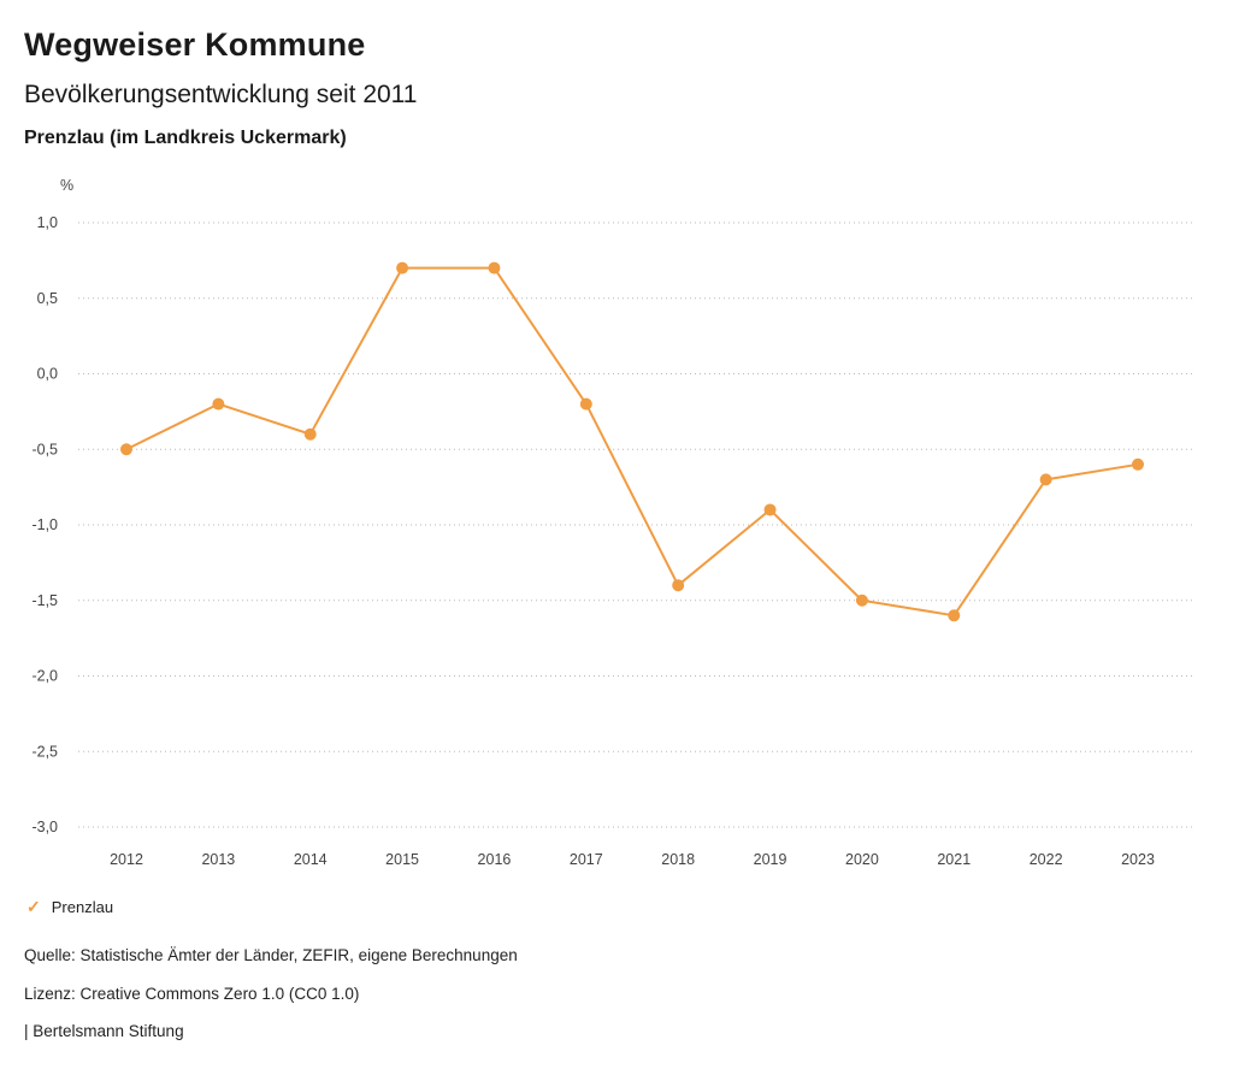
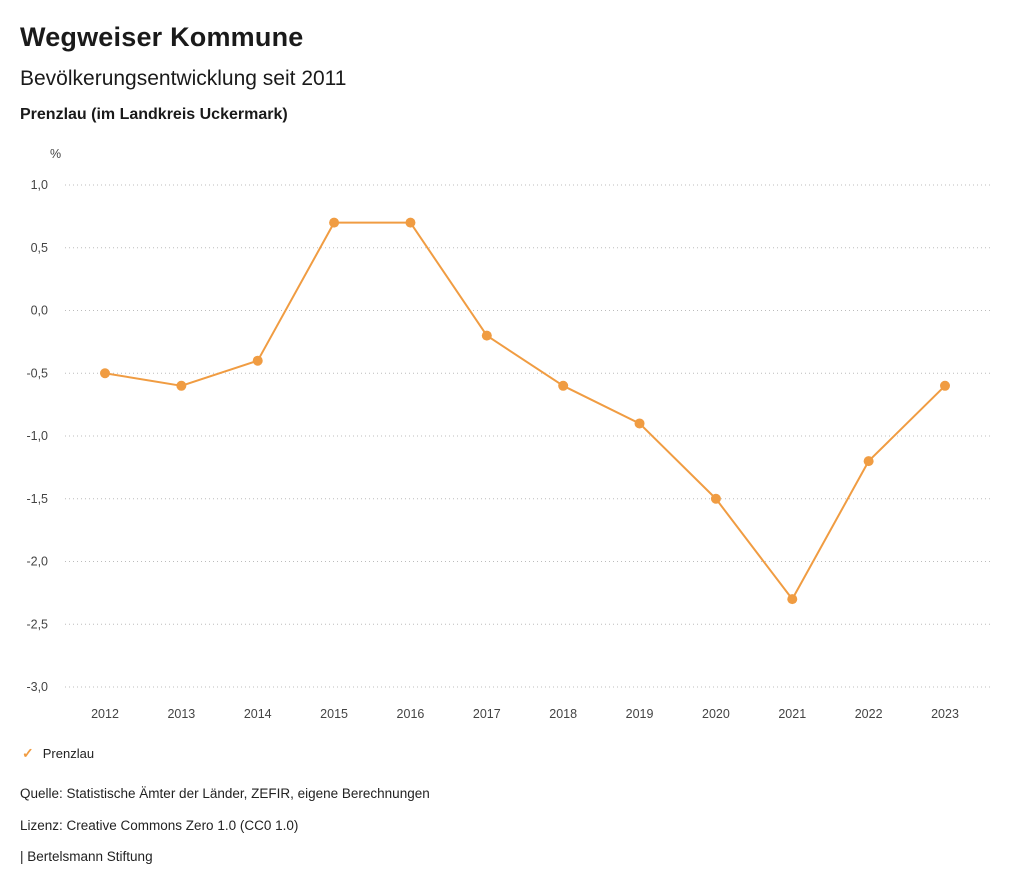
2013: -0,2 -> -0,6
2018: -1,4 -> -0,6
2021: -1,6 -> -2,3
2022: -0,7 -> -1,2
